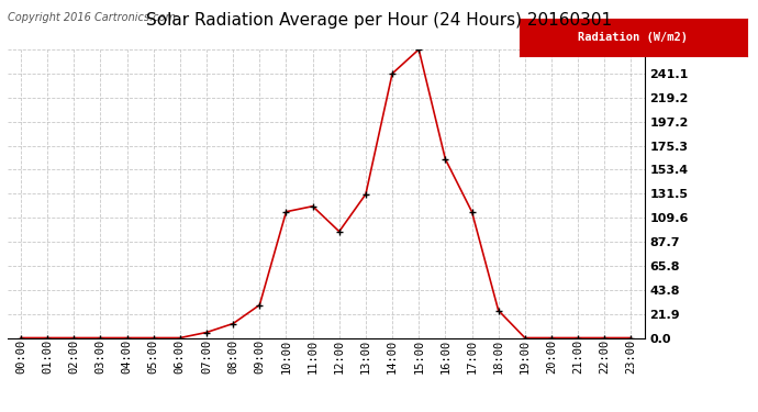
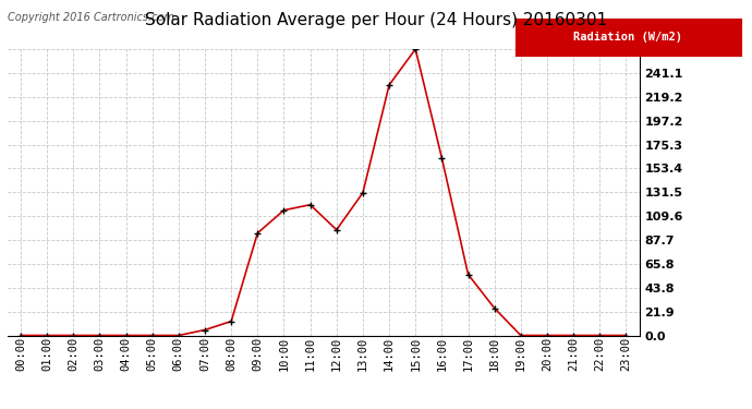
09:00: 30 -> 94
14:00: 241 -> 230
17:00: 115 -> 56
